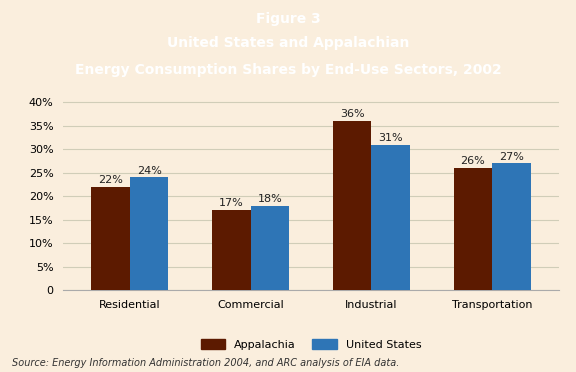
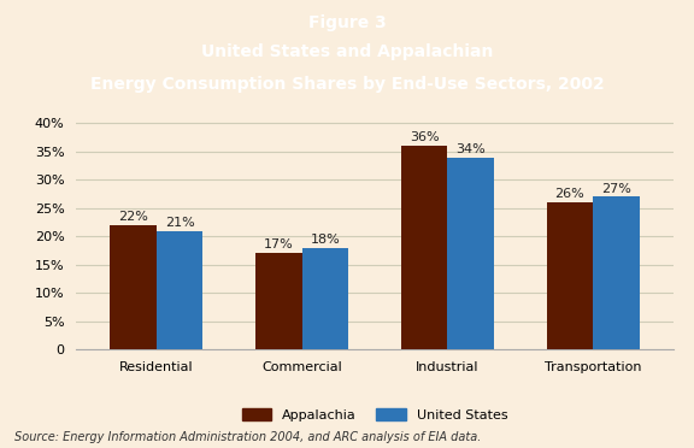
United States/Residential: 24% -> 21%
United States/Industrial: 31% -> 34%
